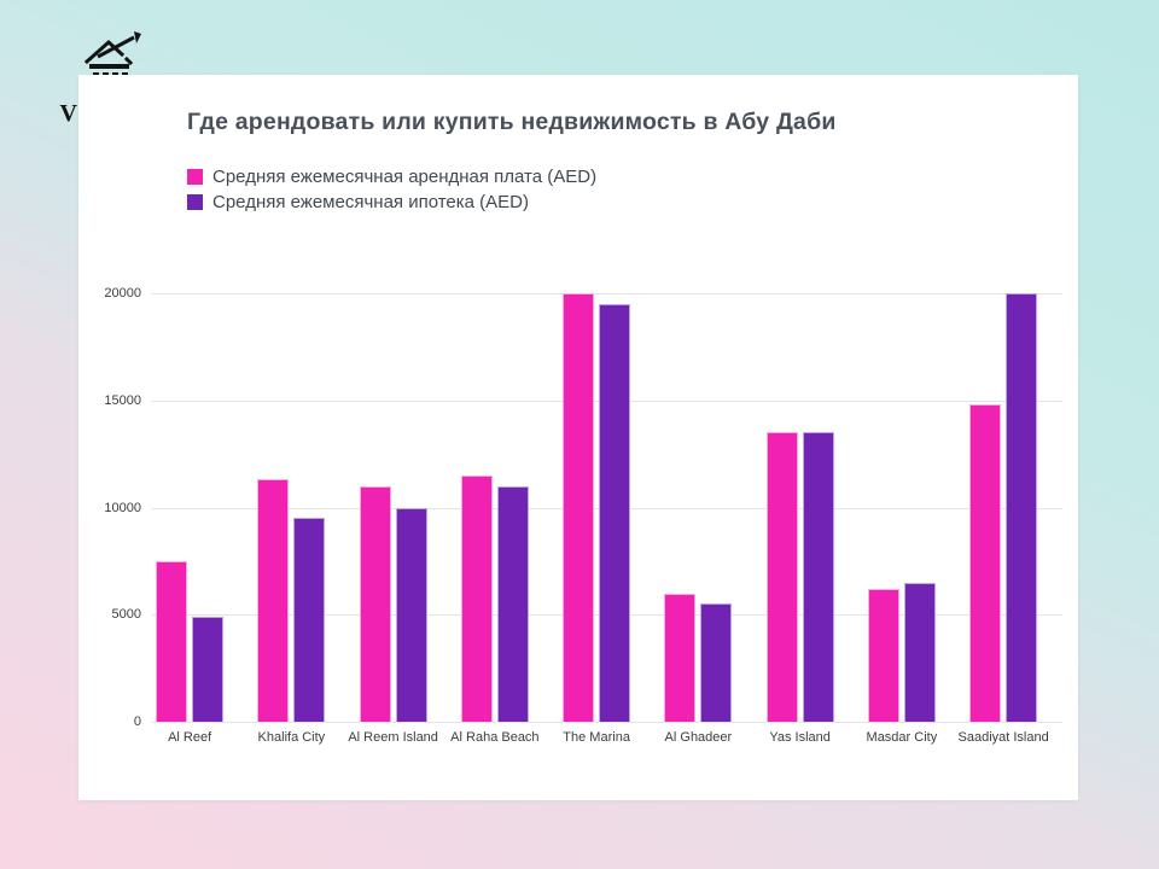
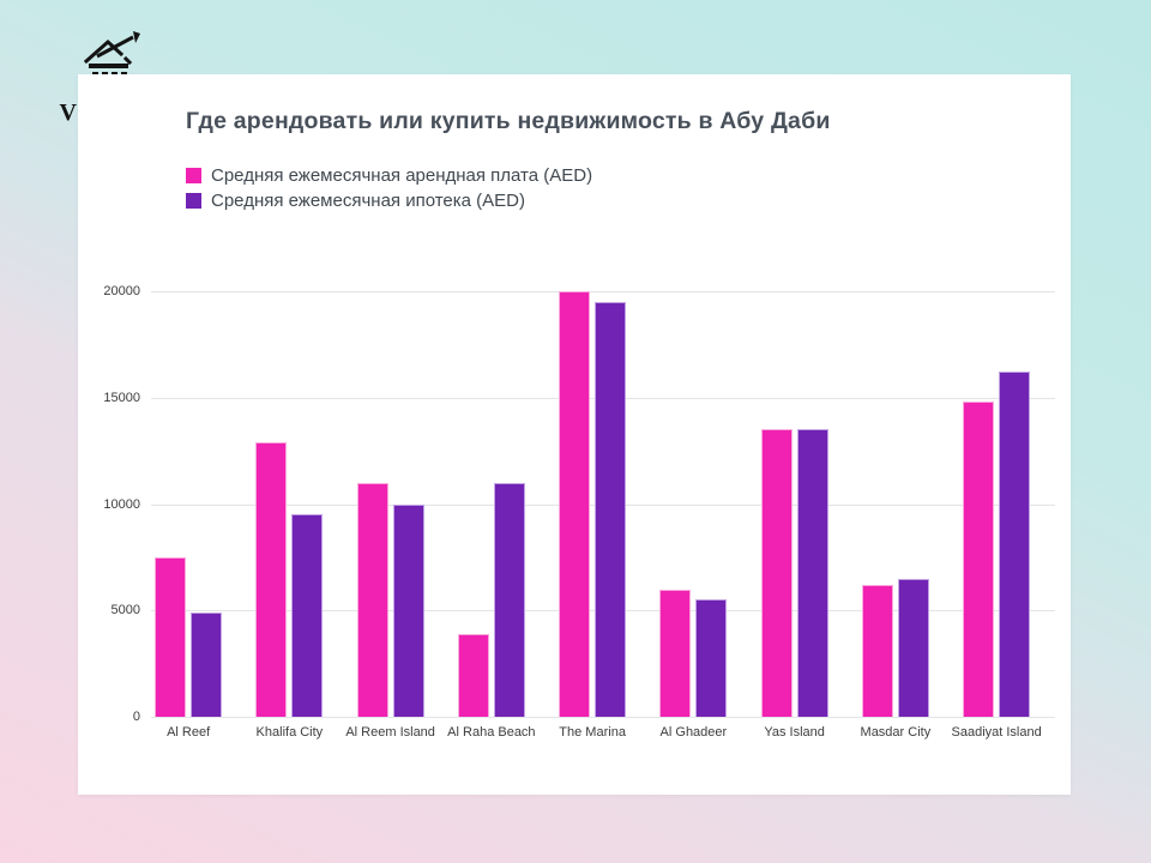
Средняя ежемесячная арендная плата (AED)/Khalifa City: 11300 -> 12900
Средняя ежемесячная арендная плата (AED)/Al Raha Beach: 11500 -> 3900
Средняя ежемесячная ипотека (AED)/Saadiyat Island: 20000 -> 16200
